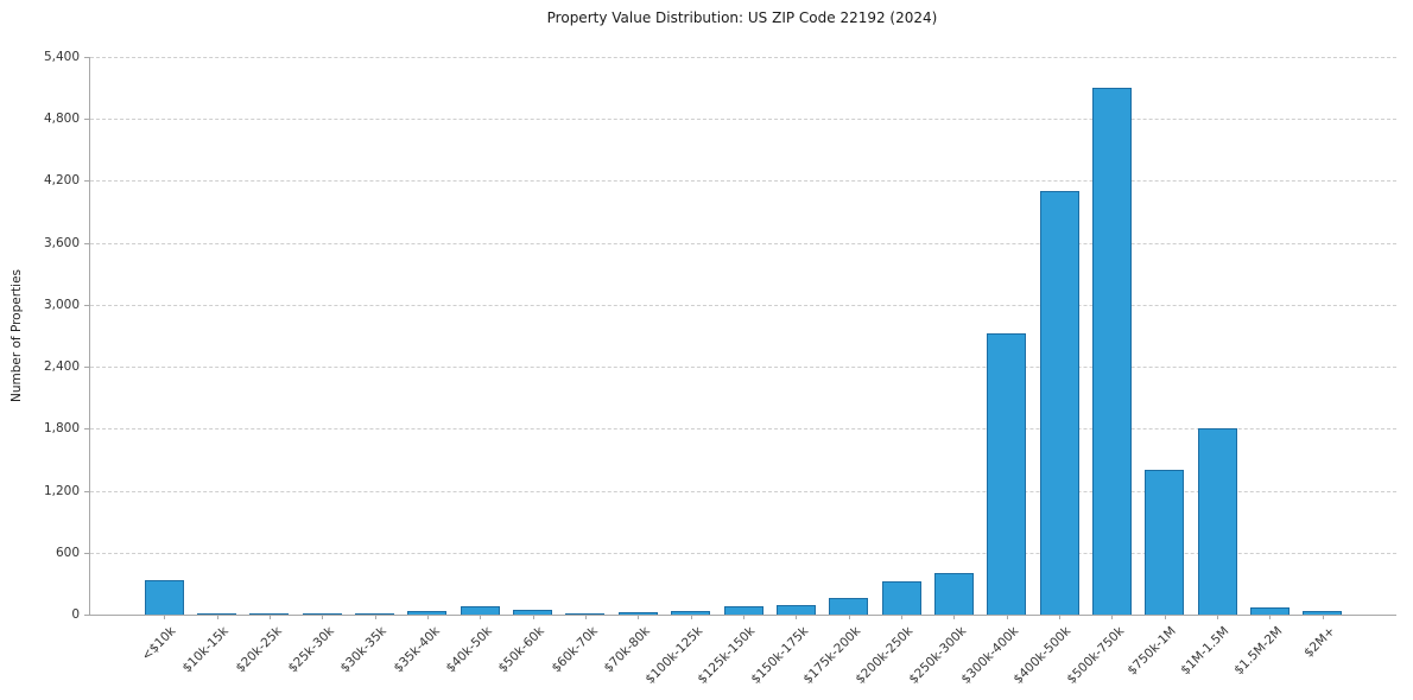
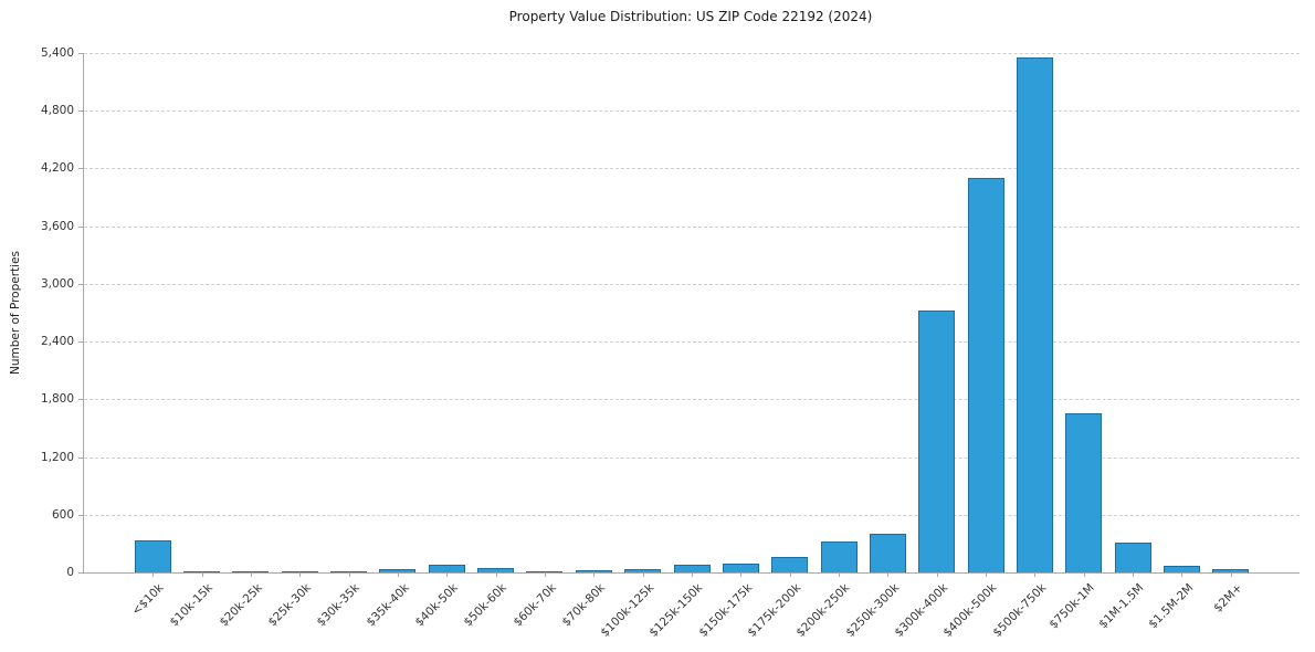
$500k-750k: 5100 -> 5400
$750k-1M: 1400 -> 1600
$1M-1.5M: 1800 -> 300
